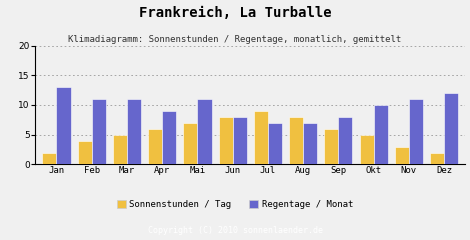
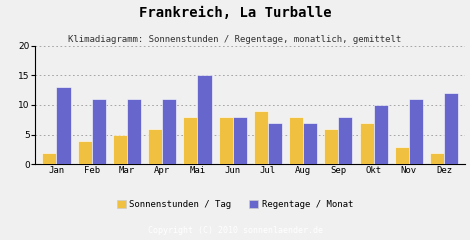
Regentage / Monat/Apr: 9 -> 11
Sonnenstunden / Tag/Mai: 7 -> 8
Regentage / Monat/Mai: 11 -> 15
Sonnenstunden / Tag/Okt: 5 -> 7
